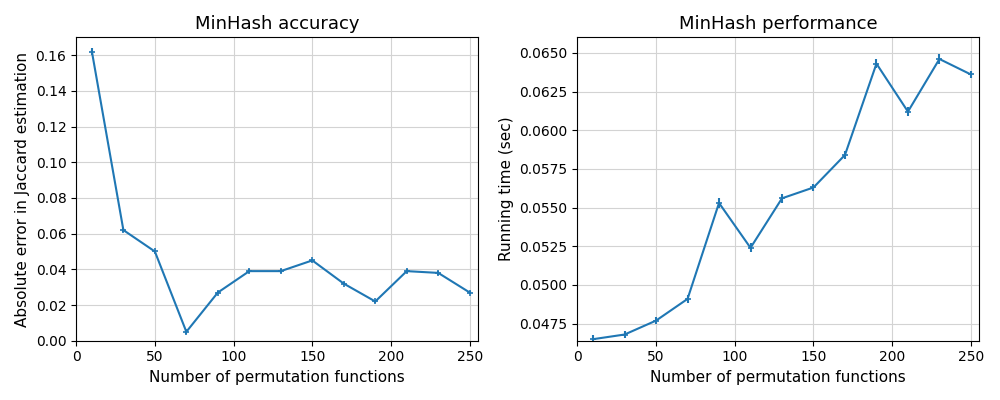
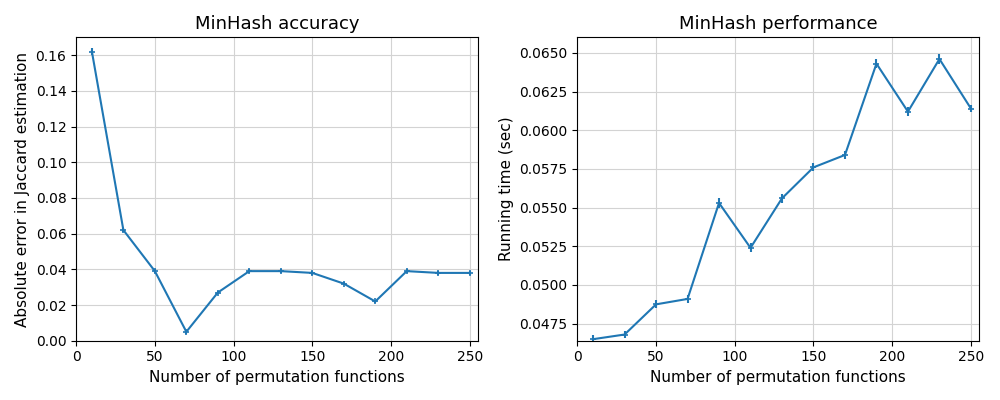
MinHash accuracy/50: 0.050 -> 0.039
MinHash accuracy/150: 0.045 -> 0.038
MinHash accuracy/250: 0.027 -> 0.038
MinHash performance/50: 0.0477 -> 0.0488
MinHash performance/150: 0.0563 -> 0.0576
MinHash performance/250: 0.0636 -> 0.0614
